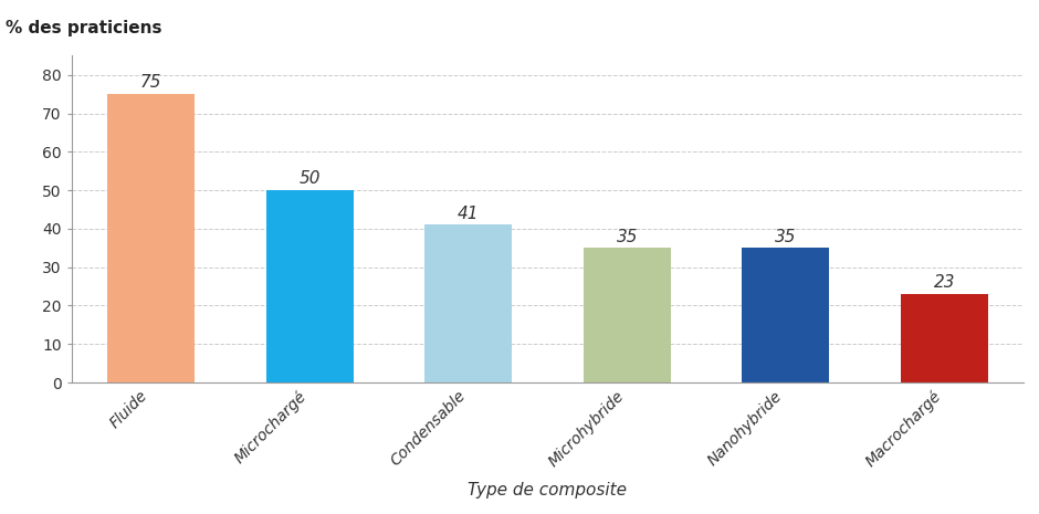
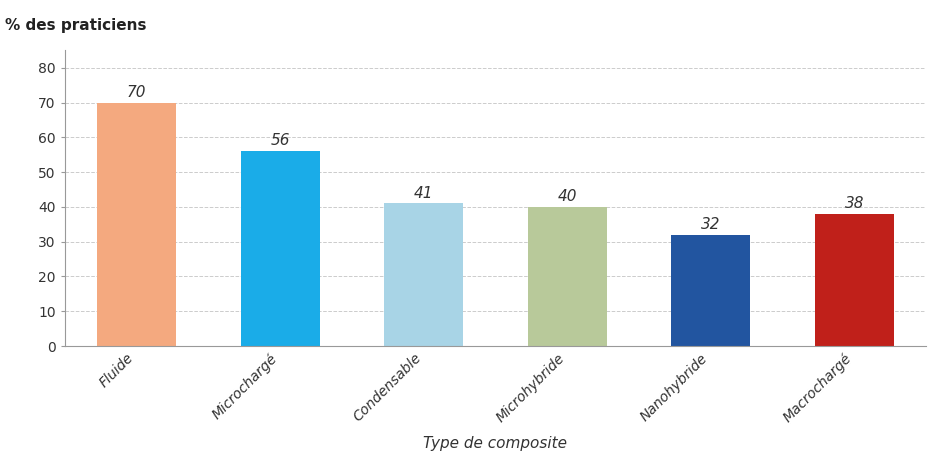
Fluide: 75 -> 70
Microchargé: 50 -> 56
Microhybride: 35 -> 40
Nanohybride: 35 -> 32
Macrochargé: 23 -> 38
